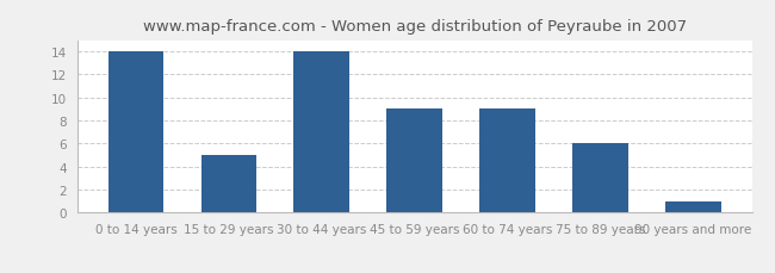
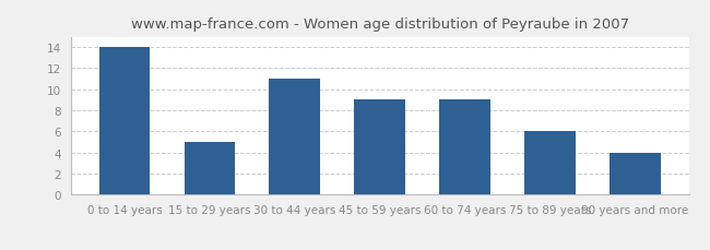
30 to 44 years: 14 -> 11
90 years and more: 1 -> 4
